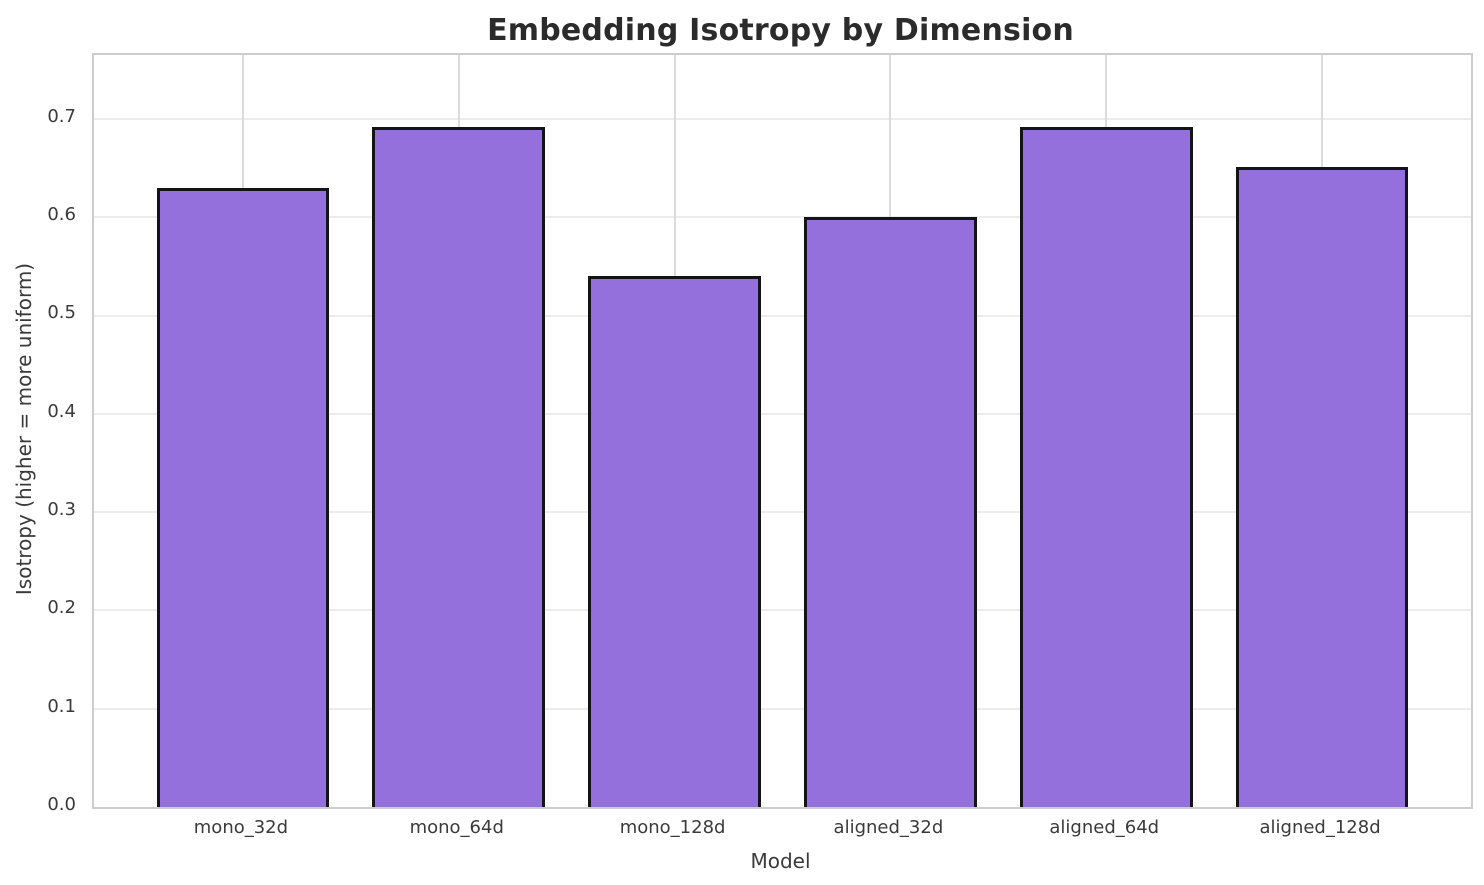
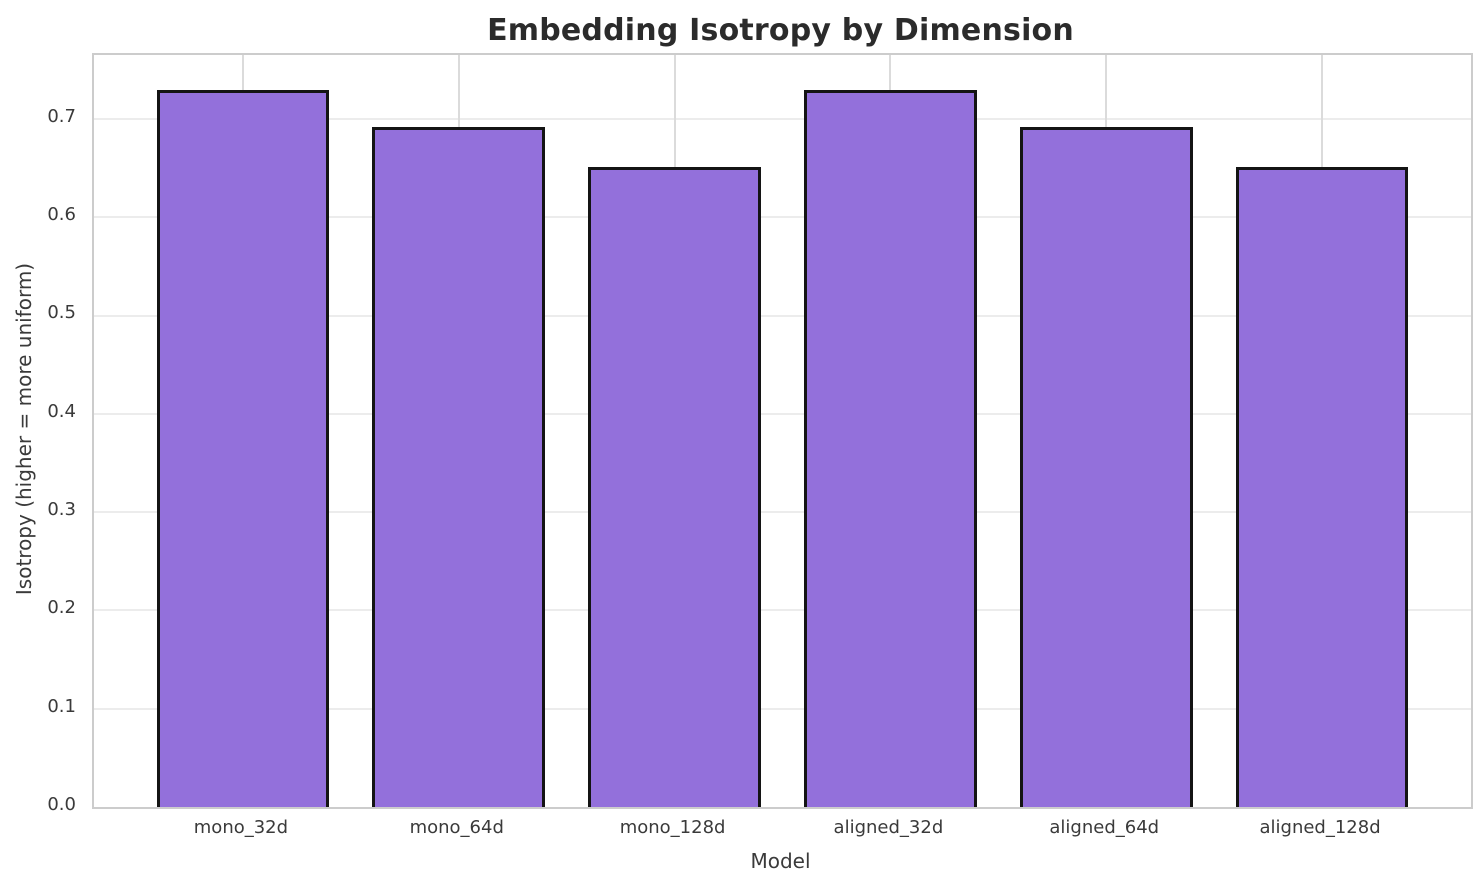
mono_32d: 0.63 -> 0.73
mono_128d: 0.54 -> 0.65
aligned_32d: 0.60 -> 0.73
